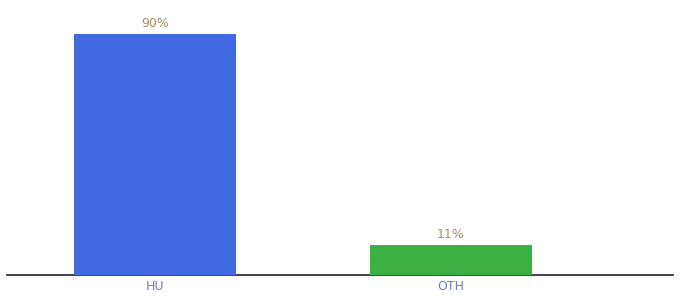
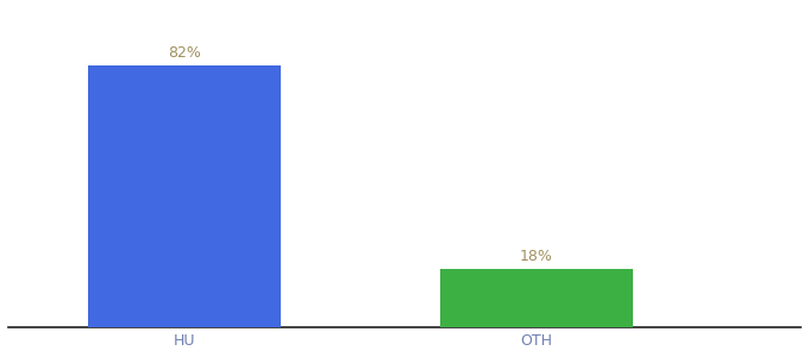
HU: 90% -> 82%
OTH: 11% -> 18%
